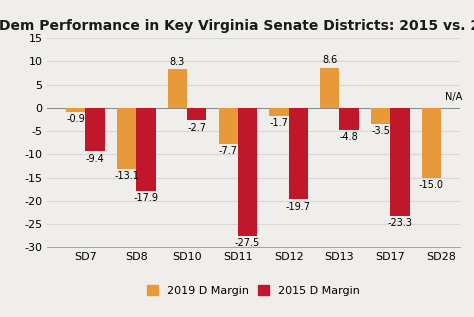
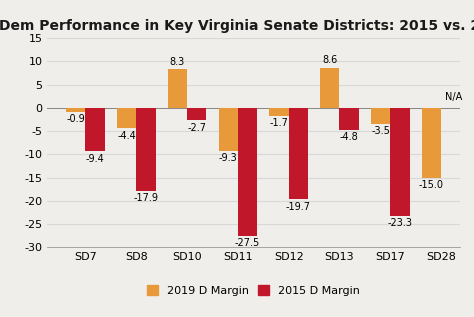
2019 D Margin/SD8: -13.1 -> -4.4
2019 D Margin/SD11: -7.7 -> -9.3
